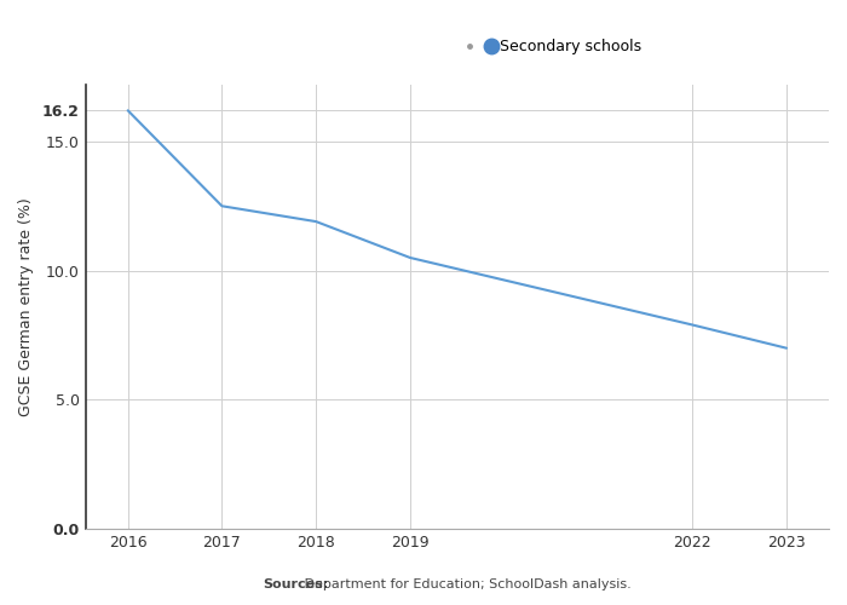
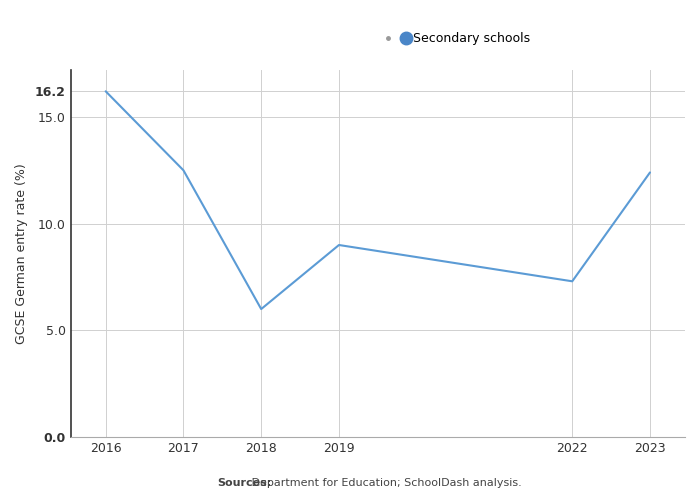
2018: 11.9 -> 6.0
2019: 10.5 -> 9.0
2022: 7.9 -> 7.3
2023: 7.0 -> 12.4
